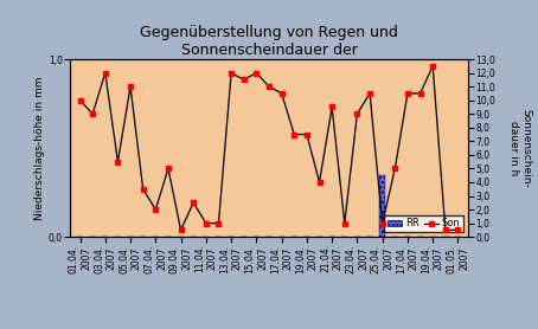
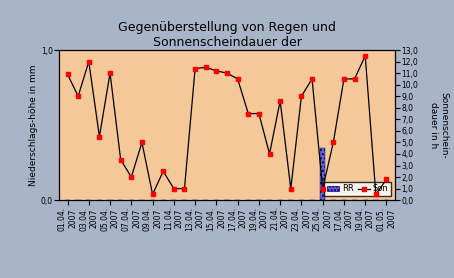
Son/01.04. 2007: 10,0 -> 10,9
Son/13.04. 2007: 12,0 -> 11,4
Son/15.04. 2007: 12,0 -> 11,2
Son/21.04. 2007: 9,5 -> 8,6
Son/01.05. 2007: 0,5 -> 1,8
